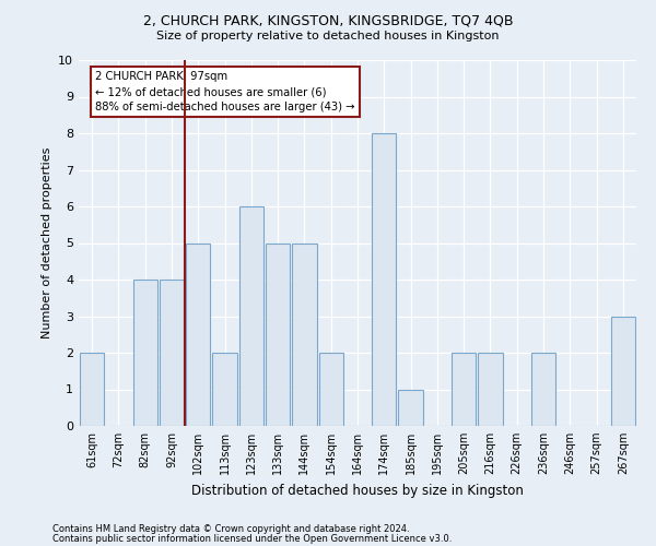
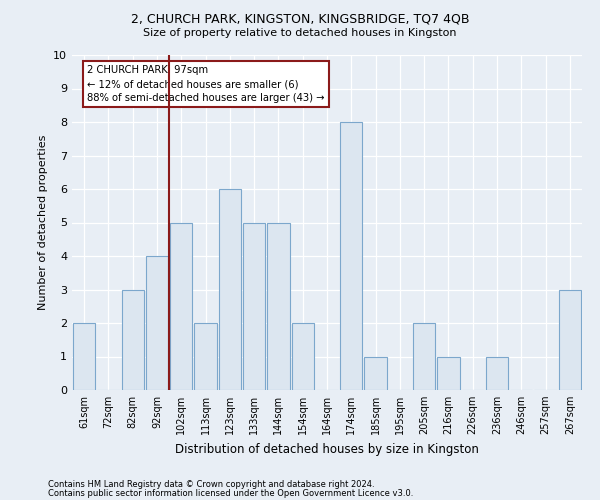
82sqm: 4 -> 3
216sqm: 2 -> 1
236sqm: 2 -> 1
